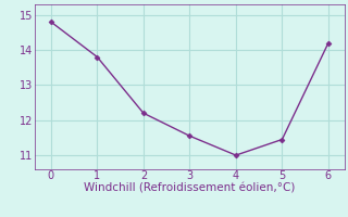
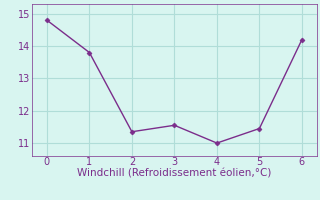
2: 12.20 -> 11.35
